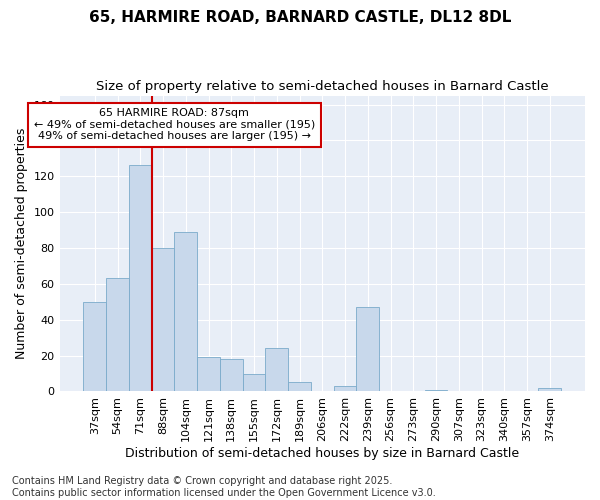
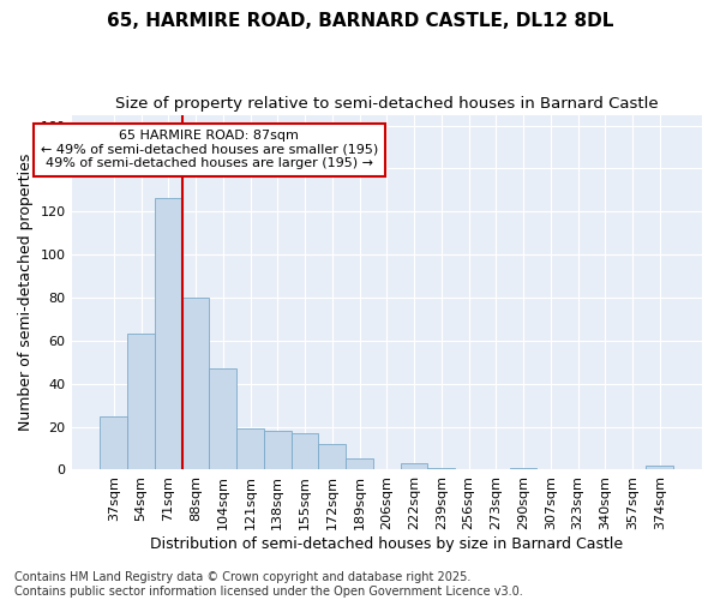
37sqm: 50 -> 25
104sqm: 89 -> 47
155sqm: 10 -> 17
172sqm: 24 -> 12
239sqm: 47 -> 1
